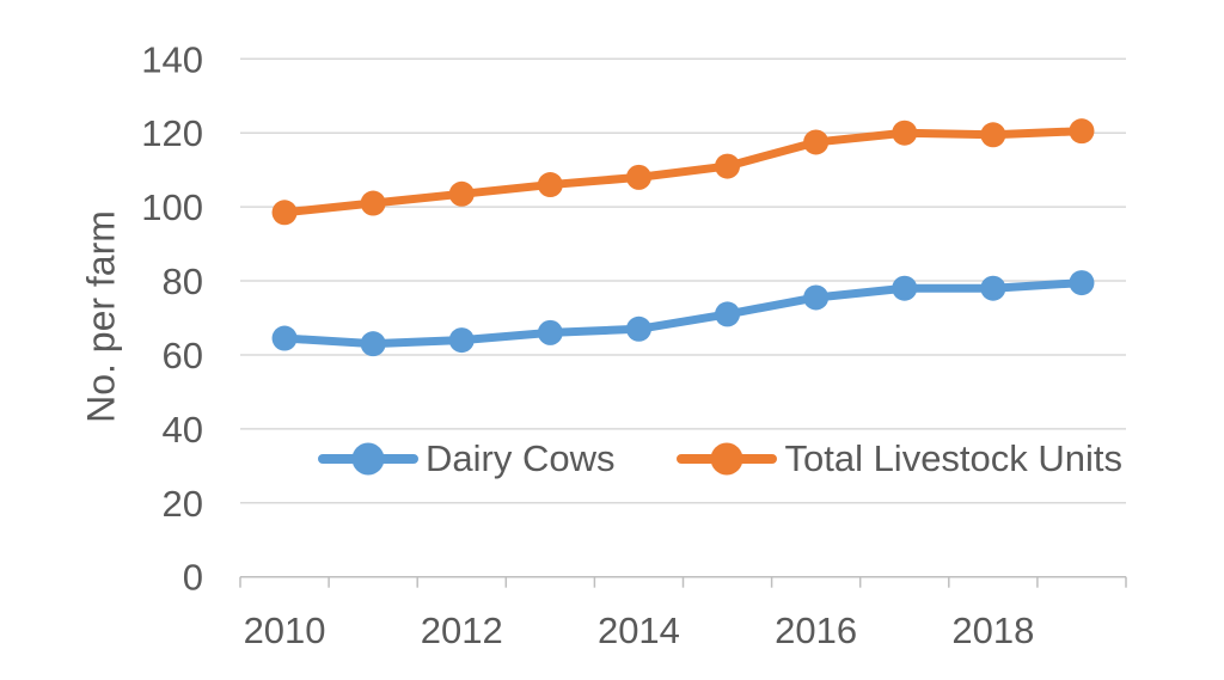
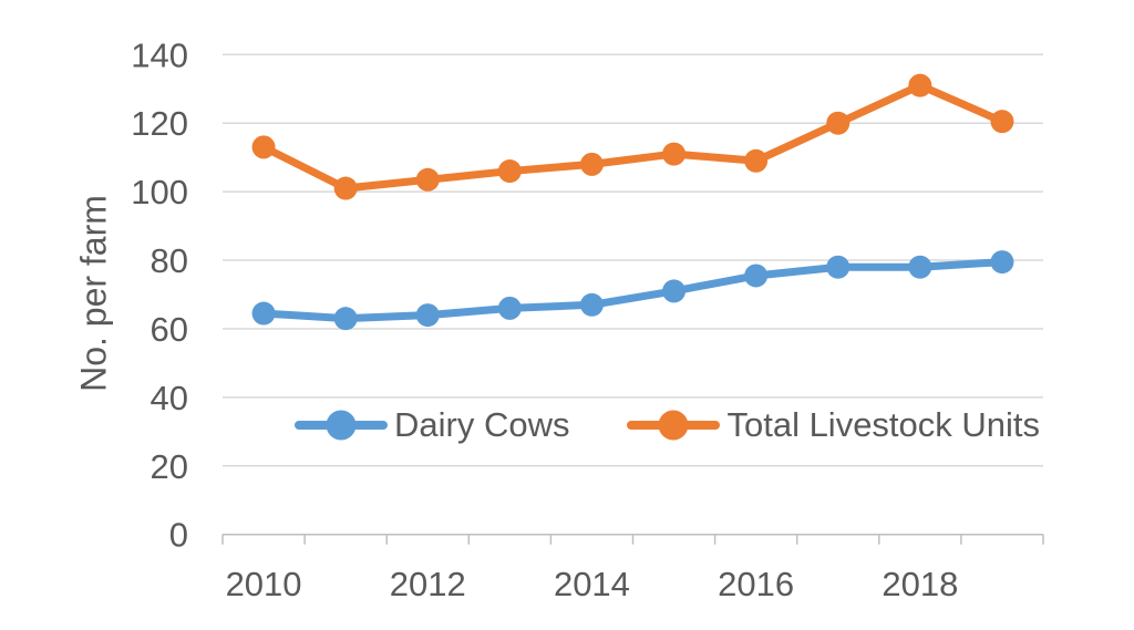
Total Livestock Units/2010: 98 -> 113
Total Livestock Units/2016: 118 -> 109
Total Livestock Units/2018: 120 -> 131
